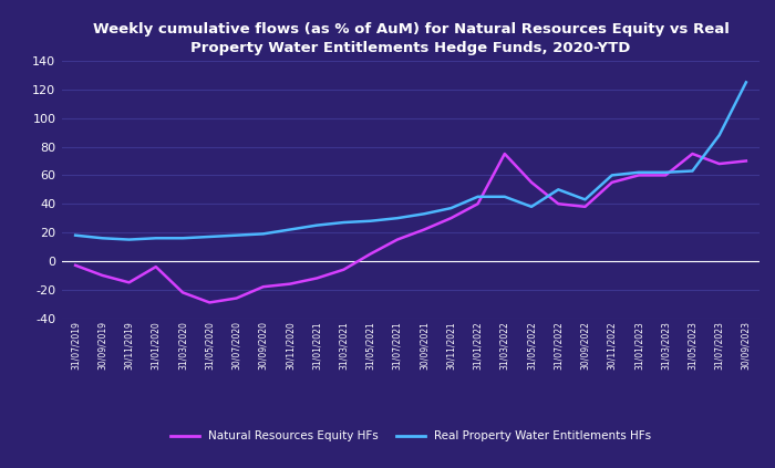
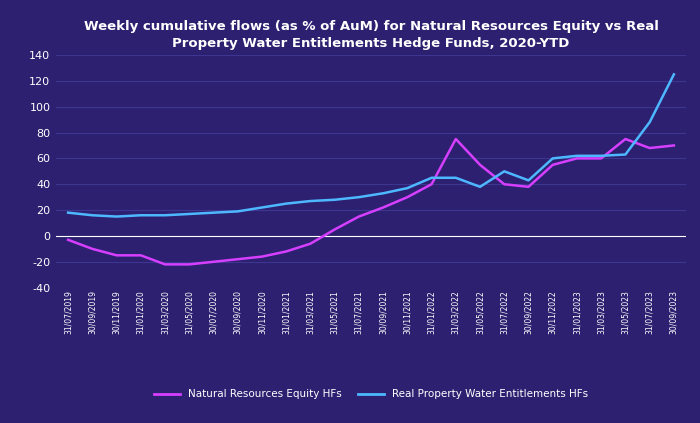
Natural Resources Equity HFs/31/01/2020: -4 -> -15
Natural Resources Equity HFs/31/05/2020: -29 -> -22
Natural Resources Equity HFs/30/07/2020: -26 -> -20
